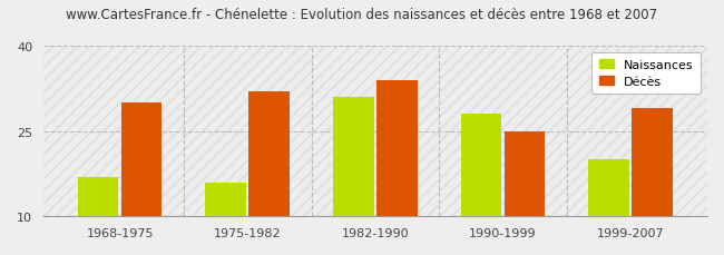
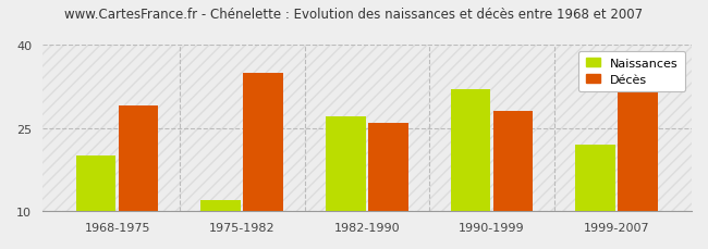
Naissances/1968-1975: 17 -> 20
Décès/1968-1975: 30 -> 29
Naissances/1975-1982: 16 -> 12
Décès/1975-1982: 32 -> 35
Naissances/1982-1990: 31 -> 27
Décès/1982-1990: 34 -> 26
Naissances/1990-1999: 28 -> 32
Décès/1990-1999: 25 -> 28
Naissances/1999-2007: 20 -> 22
Décès/1999-2007: 29 -> 32
